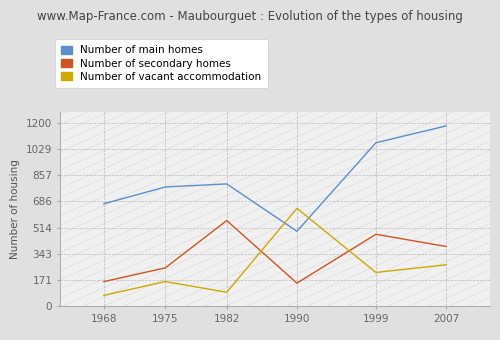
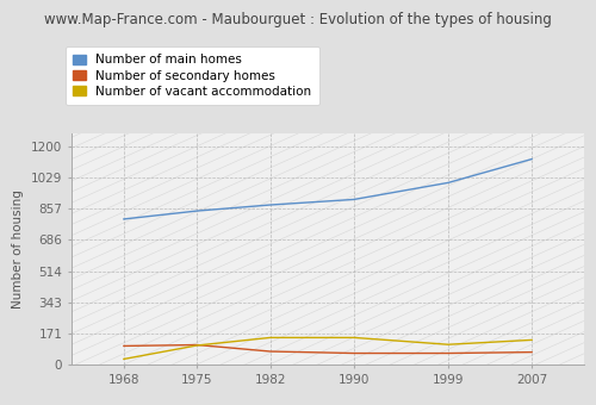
Number of main homes/1968: 670 -> 800
Number of secondary homes/1968: 160 -> 100
Number of vacant accommodation/1968: 70 -> 30
Number of main homes/1975: 780 -> 840
Number of secondary homes/1975: 250 -> 110
Number of vacant accommodation/1975: 160 -> 100
Number of main homes/1982: 800 -> 880
Number of secondary homes/1982: 560 -> 70
Number of vacant accommodation/1982: 90 -> 150
Number of main homes/1990: 490 -> 910
Number of secondary homes/1990: 150 -> 60
Number of vacant accommodation/1990: 640 -> 150
Number of main homes/1999: 1070 -> 1000
Number of secondary homes/1999: 470 -> 60
Number of vacant accommodation/1999: 220 -> 110
Number of main homes/2007: 1180 -> 1130
Number of secondary homes/2007: 390 -> 70
Number of vacant accommodation/2007: 270 -> 140
